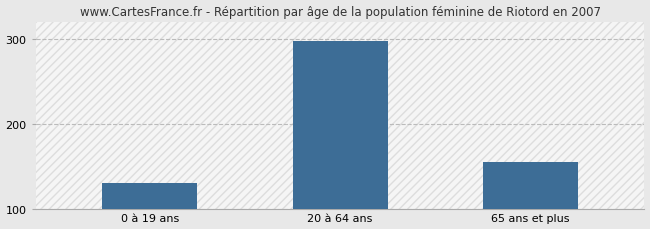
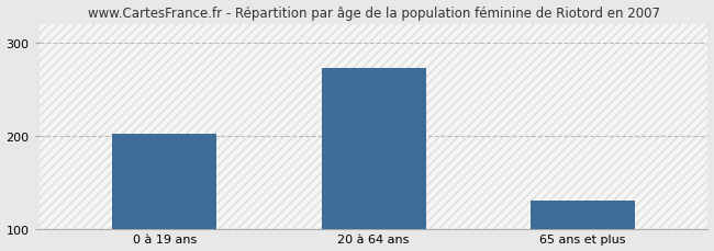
0 à 19 ans: 130 -> 202
20 à 64 ans: 297 -> 272
65 ans et plus: 155 -> 130
